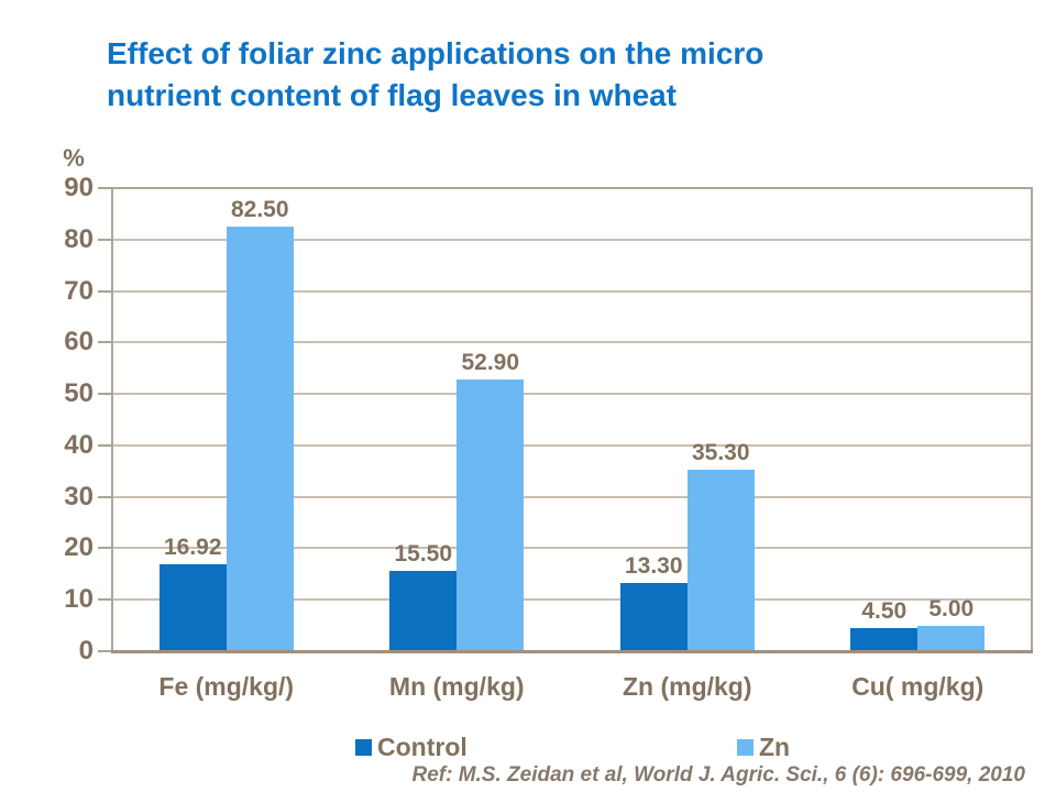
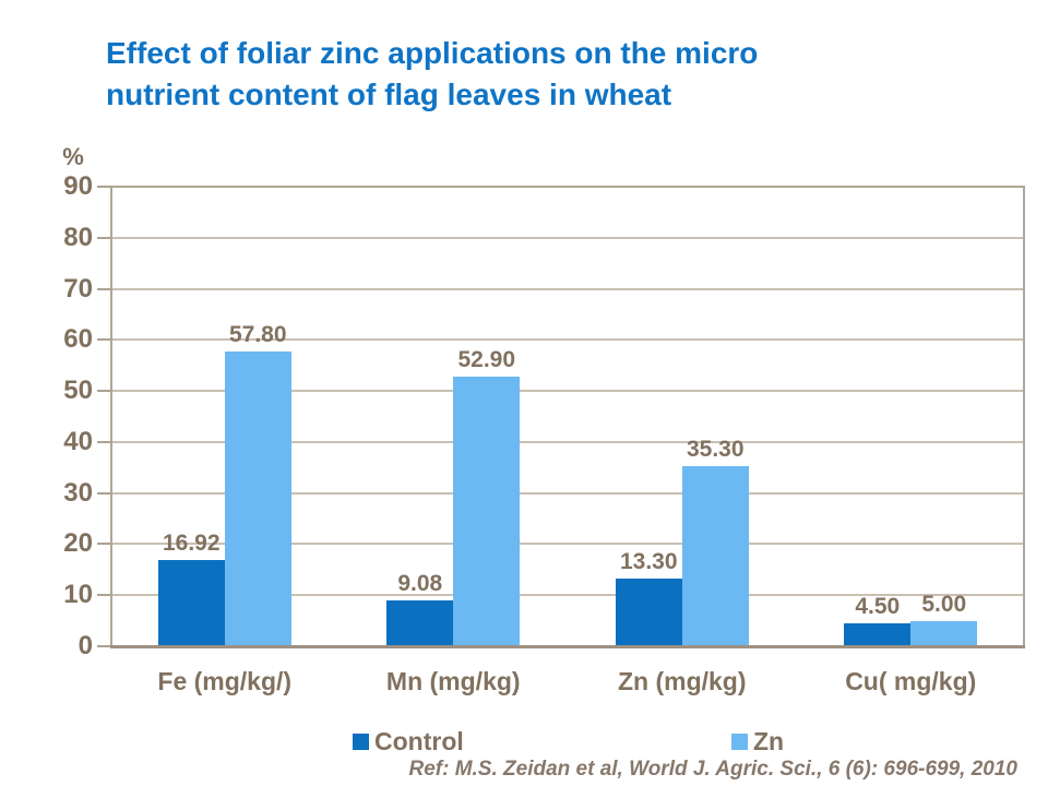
Zn/Fe (mg/kg/): 82.50 -> 57.80
Control/Mn (mg/kg): 15.50 -> 9.08
